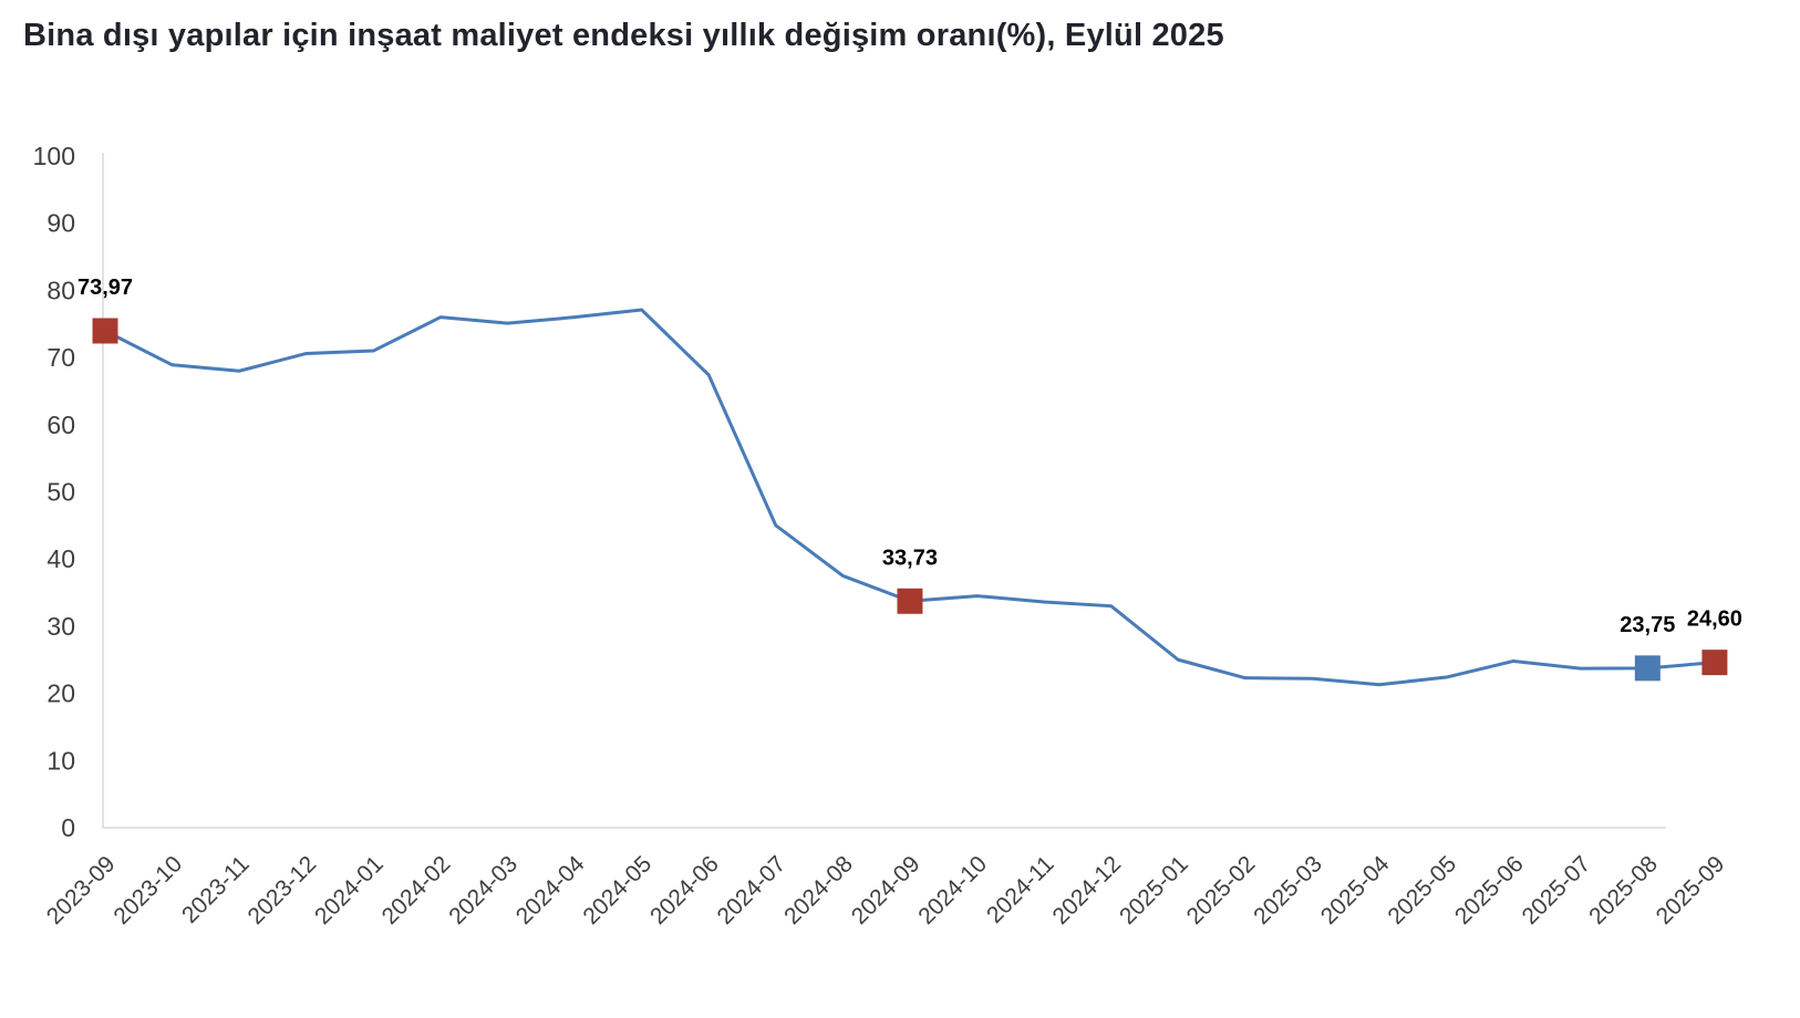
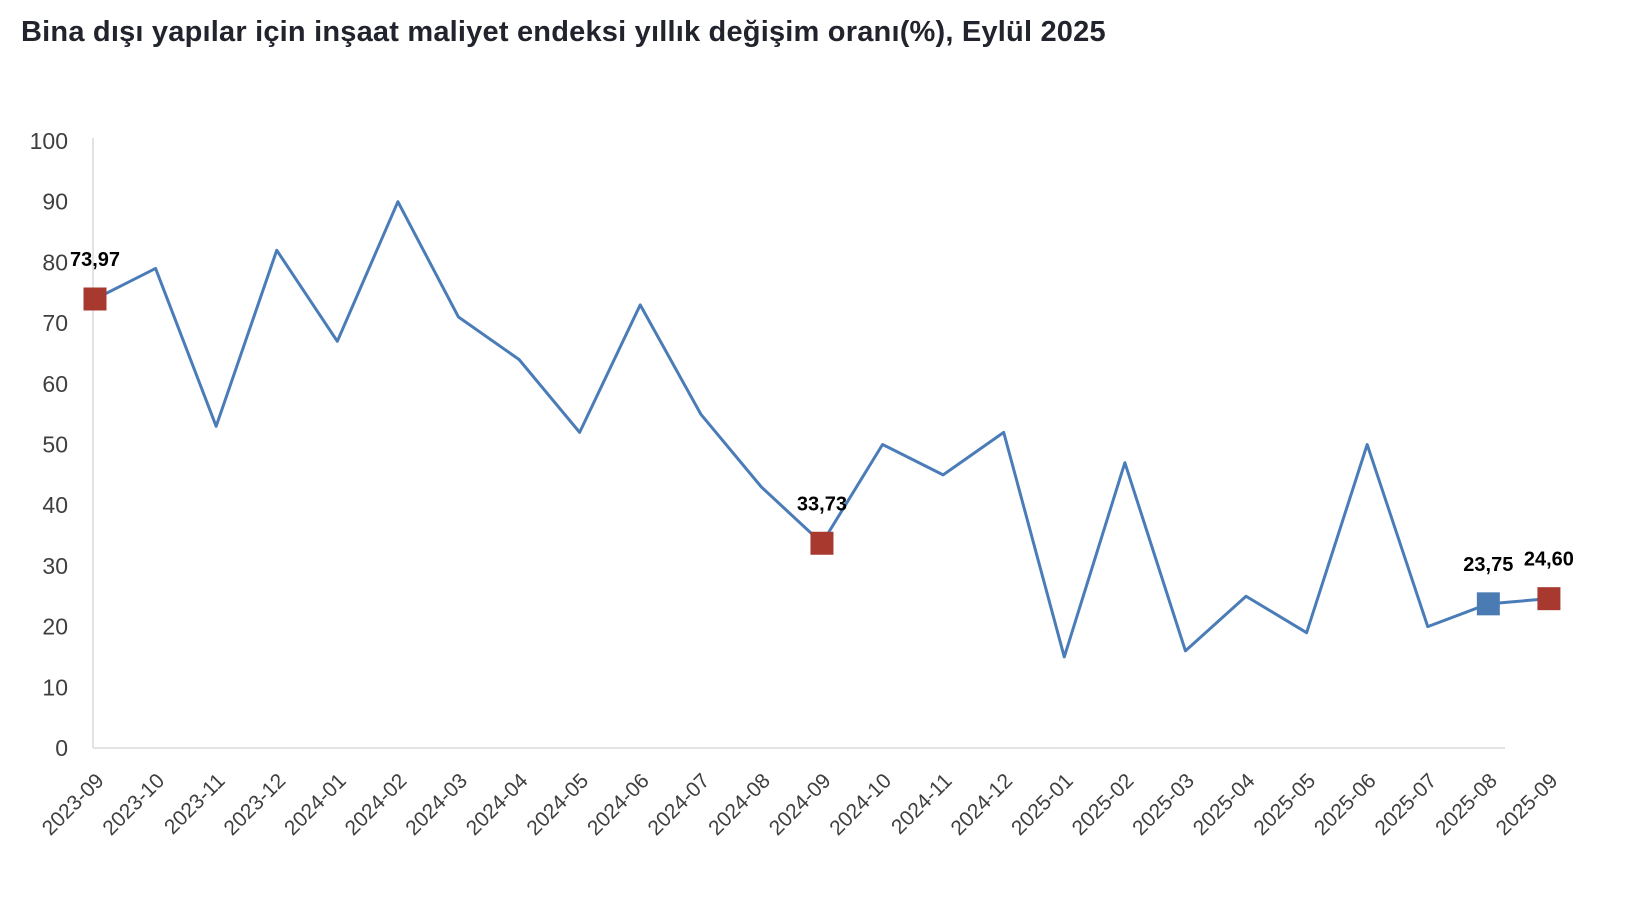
2023-10: 69 -> 79
2023-11: 68 -> 53
2023-12: 71 -> 82
2024-01: 71 -> 67
2024-02: 76 -> 90
2024-03: 75 -> 71
2024-04: 76 -> 64
2024-05: 77 -> 52
2024-06: 67 -> 73
2024-07: 45 -> 55
2024-08: 38 -> 43
2024-10: 34 -> 50
2024-11: 34 -> 45
2024-12: 33 -> 52
2025-01: 25 -> 15
2025-02: 22 -> 47
2025-03: 22 -> 16
2025-04: 21 -> 25
2025-05: 22 -> 19
2025-06: 25 -> 50
2025-07: 24 -> 20
